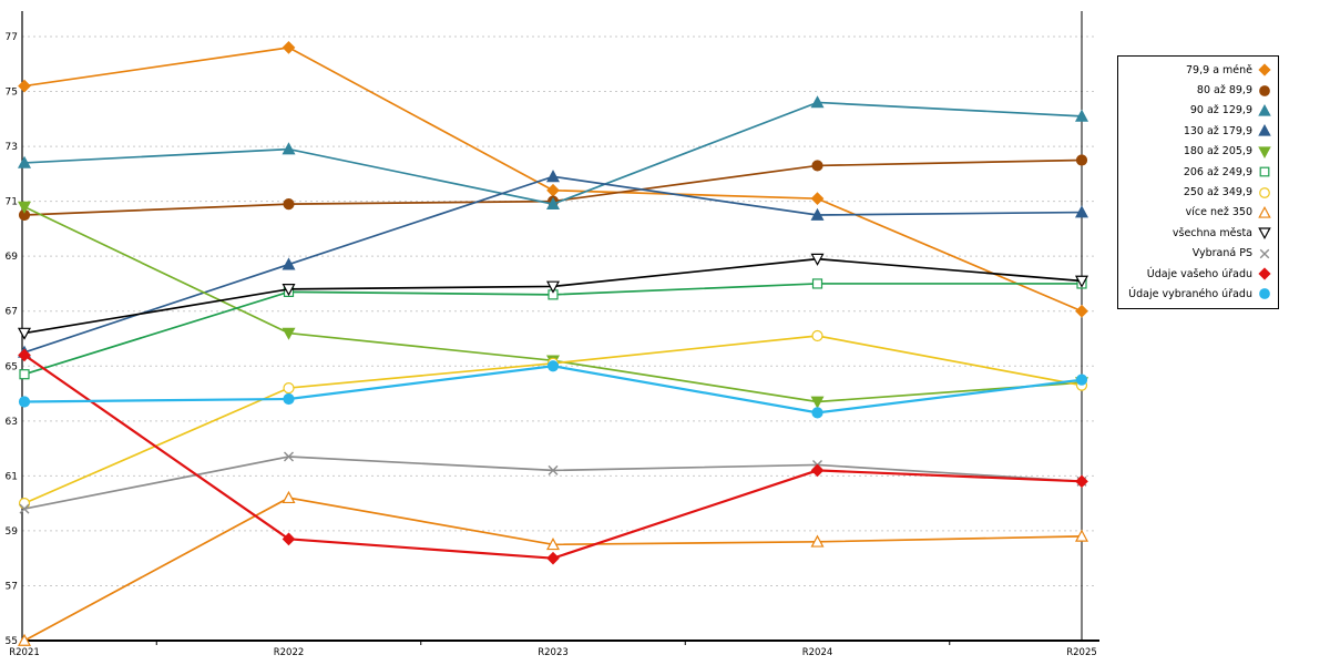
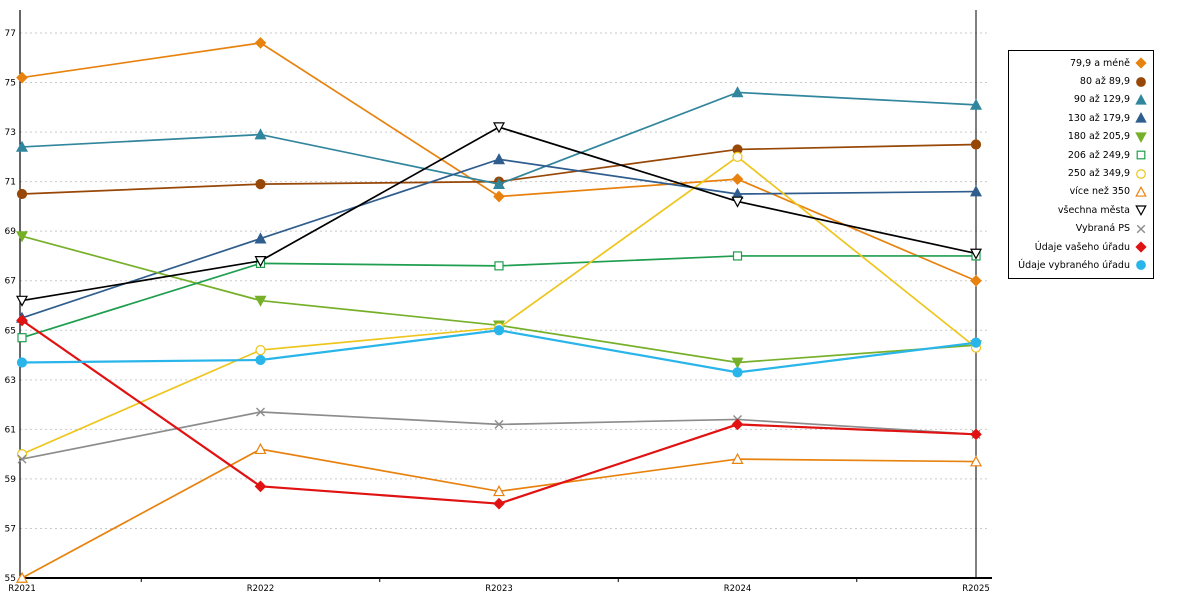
180 až 205,9/R2021: 70.8 -> 68.8
79,9 a méně/R2023: 71.4 -> 70.4
všechna města/R2023: 67.9 -> 73.2
250 až 349,9/R2024: 66.1 -> 72.0
více než 350/R2024: 58.6 -> 59.8
všechna města/R2024: 68.9 -> 70.2
více než 350/R2025: 58.8 -> 59.7
